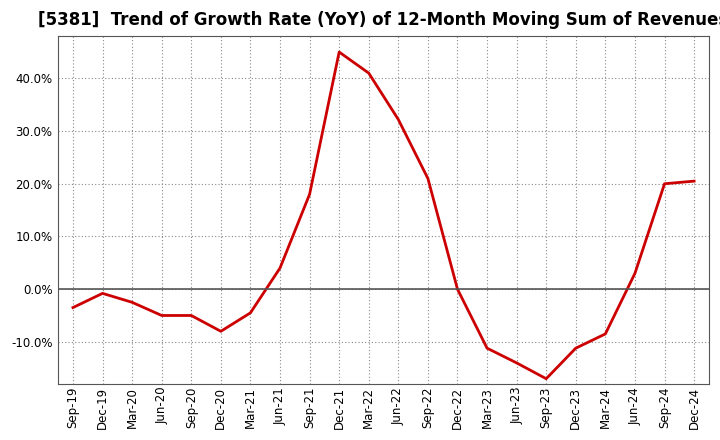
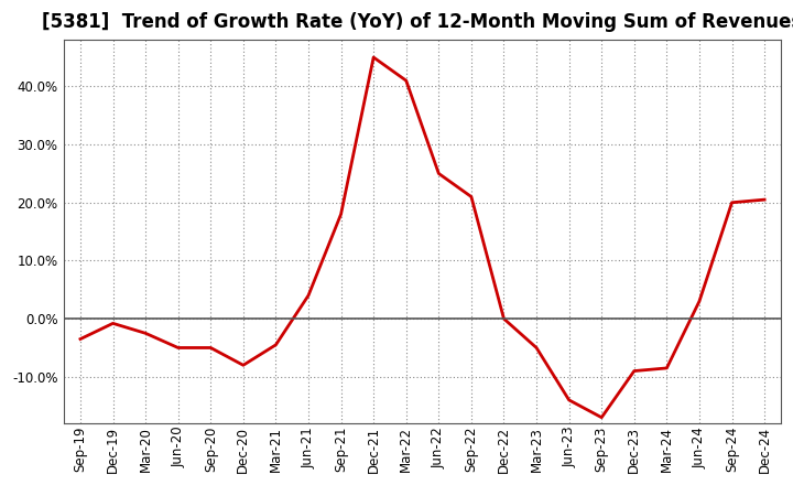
Jun-22: 32.2% -> 25.0%
Mar-23: -11.2% -> -5.0%
Dec-23: -11.2% -> -9.0%
